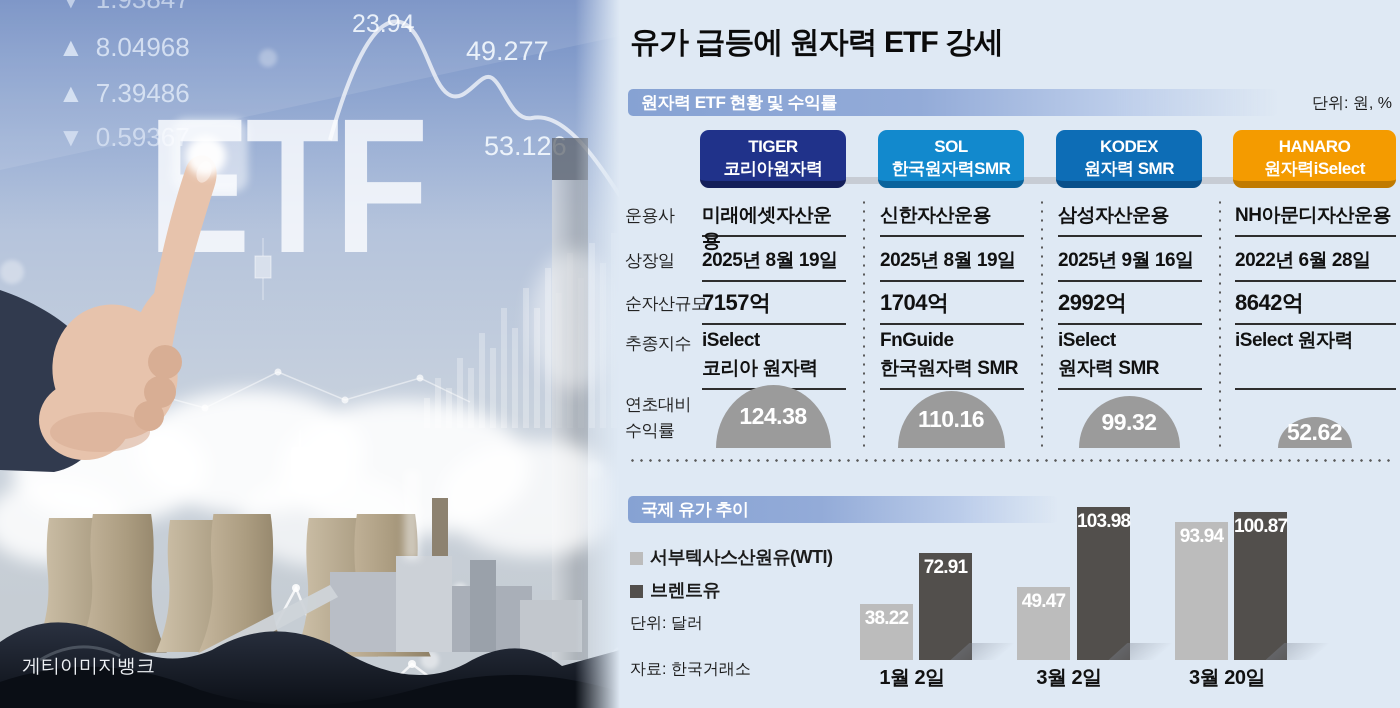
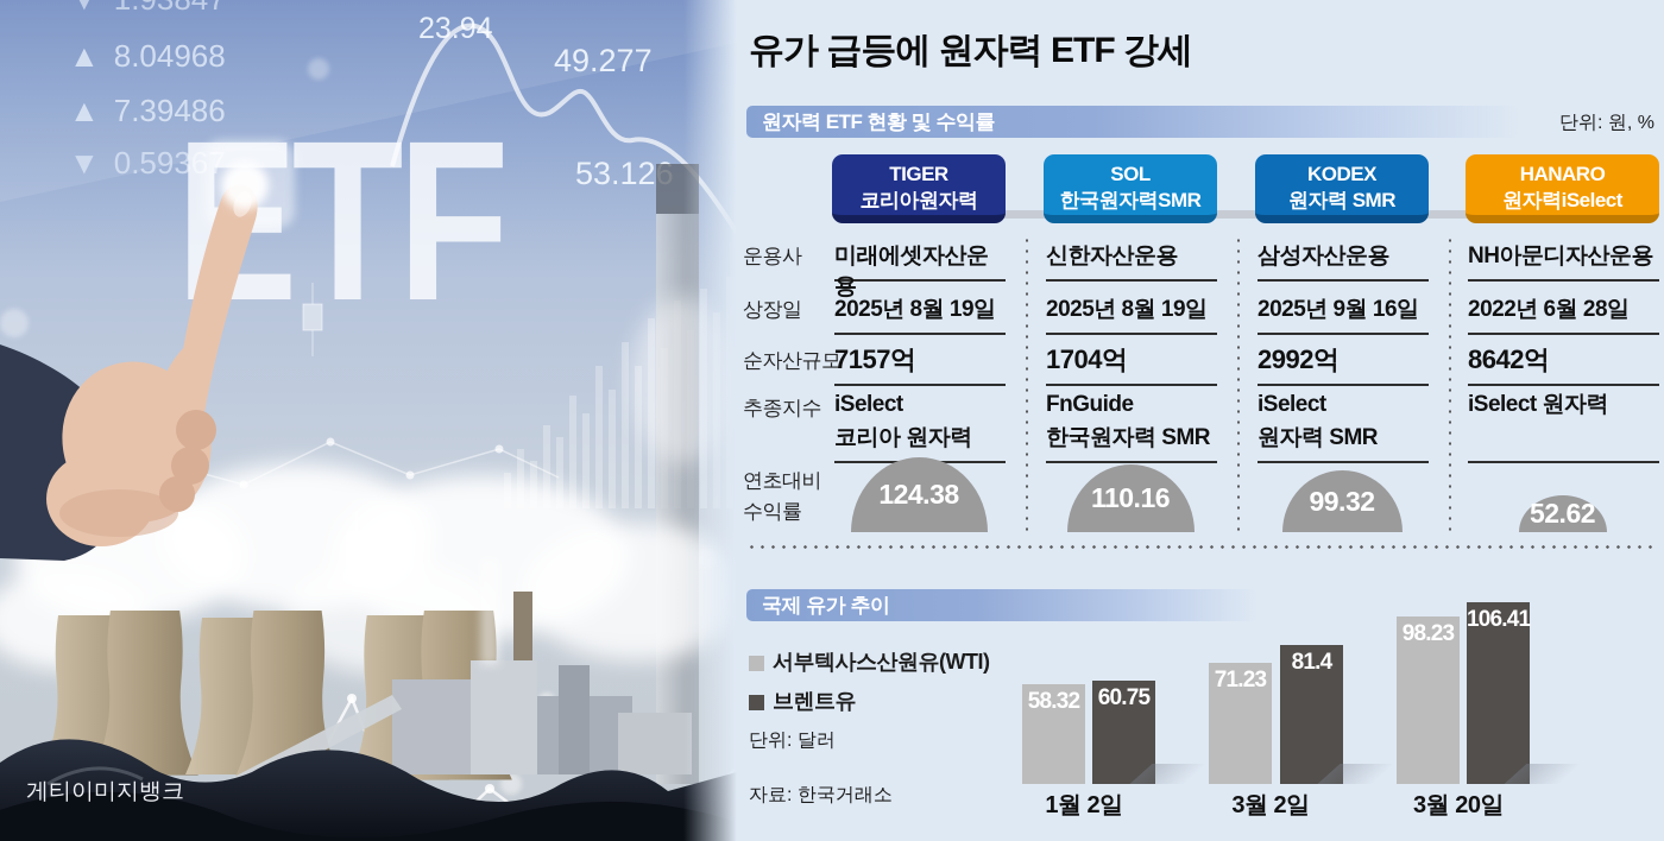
국제 유가 추이/서부텍사스산원유(WTI)/1월 2일: 38.22 -> 58.32
국제 유가 추이/브렌트유/1월 2일: 72.91 -> 60.75
국제 유가 추이/서부텍사스산원유(WTI)/3월 2일: 49.47 -> 71.23
국제 유가 추이/브렌트유/3월 2일: 103.98 -> 81.4
국제 유가 추이/서부텍사스산원유(WTI)/3월 20일: 93.94 -> 98.23
국제 유가 추이/브렌트유/3월 20일: 100.87 -> 106.41
